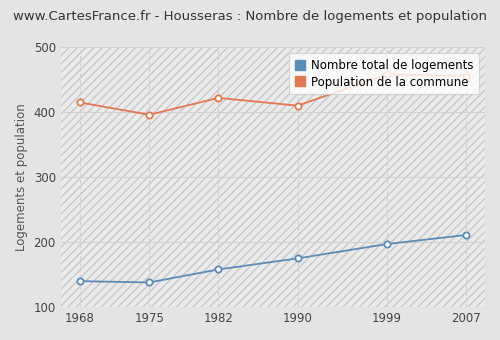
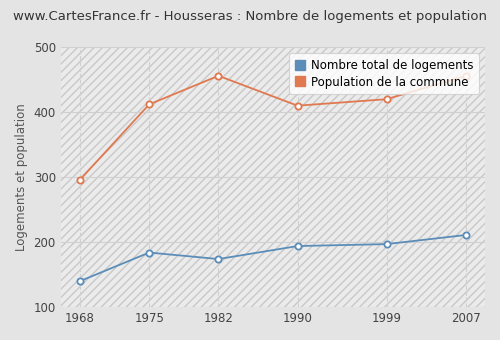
Population de la commune/1968: 415 -> 296
Nombre total de logements/1975: 138 -> 184
Population de la commune/1975: 396 -> 412
Nombre total de logements/1982: 158 -> 174
Population de la commune/1982: 422 -> 456
Nombre total de logements/1990: 175 -> 194
Population de la commune/1999: 458 -> 420
